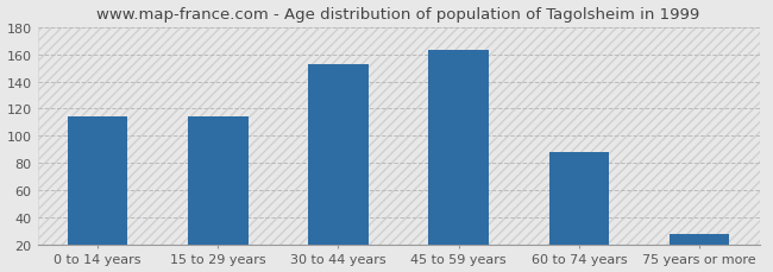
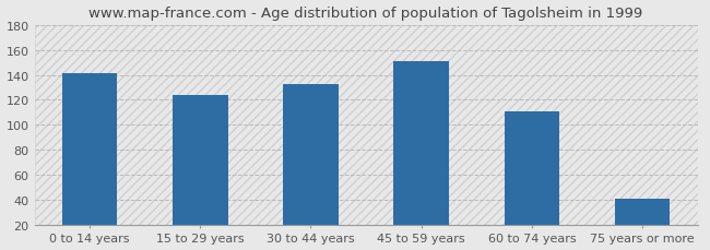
0 to 14 years: 114 -> 141
15 to 29 years: 114 -> 124
30 to 44 years: 153 -> 133
45 to 59 years: 163 -> 151
60 to 74 years: 88 -> 111
75 years or more: 28 -> 41
